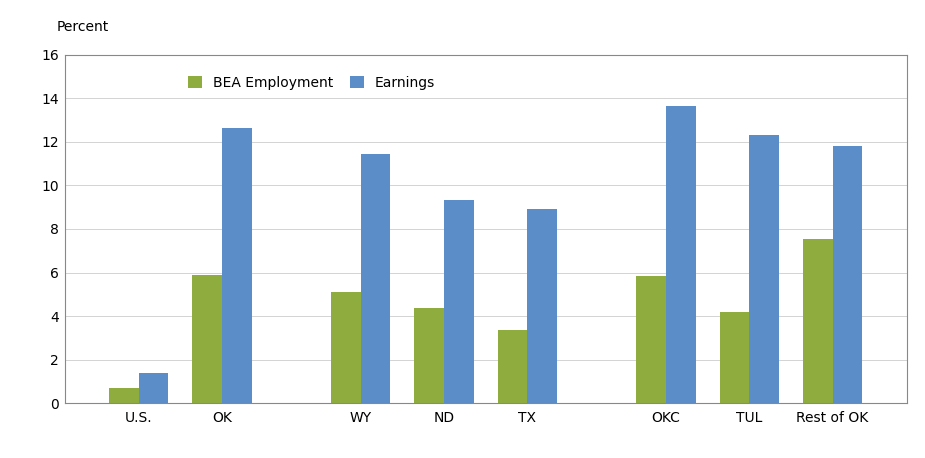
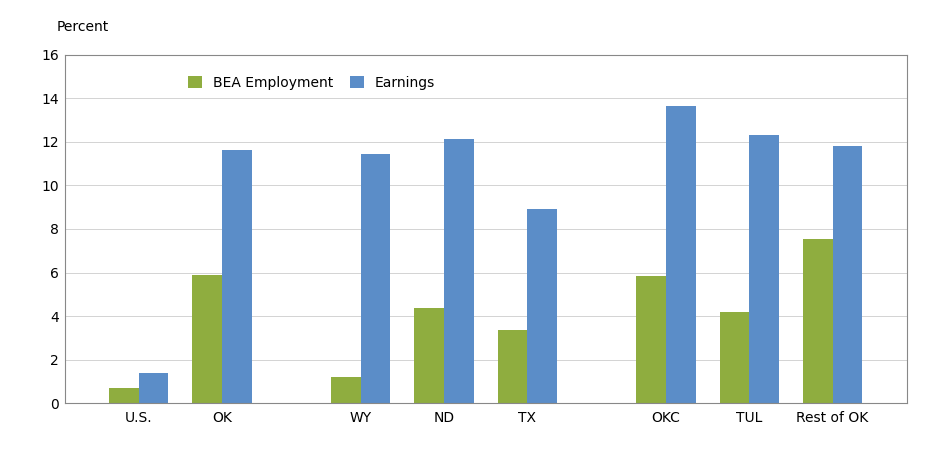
Earnings/OK: 12.65 -> 11.65
BEA Employment/WY: 5.10 -> 1.20
Earnings/ND: 9.35 -> 12.15
